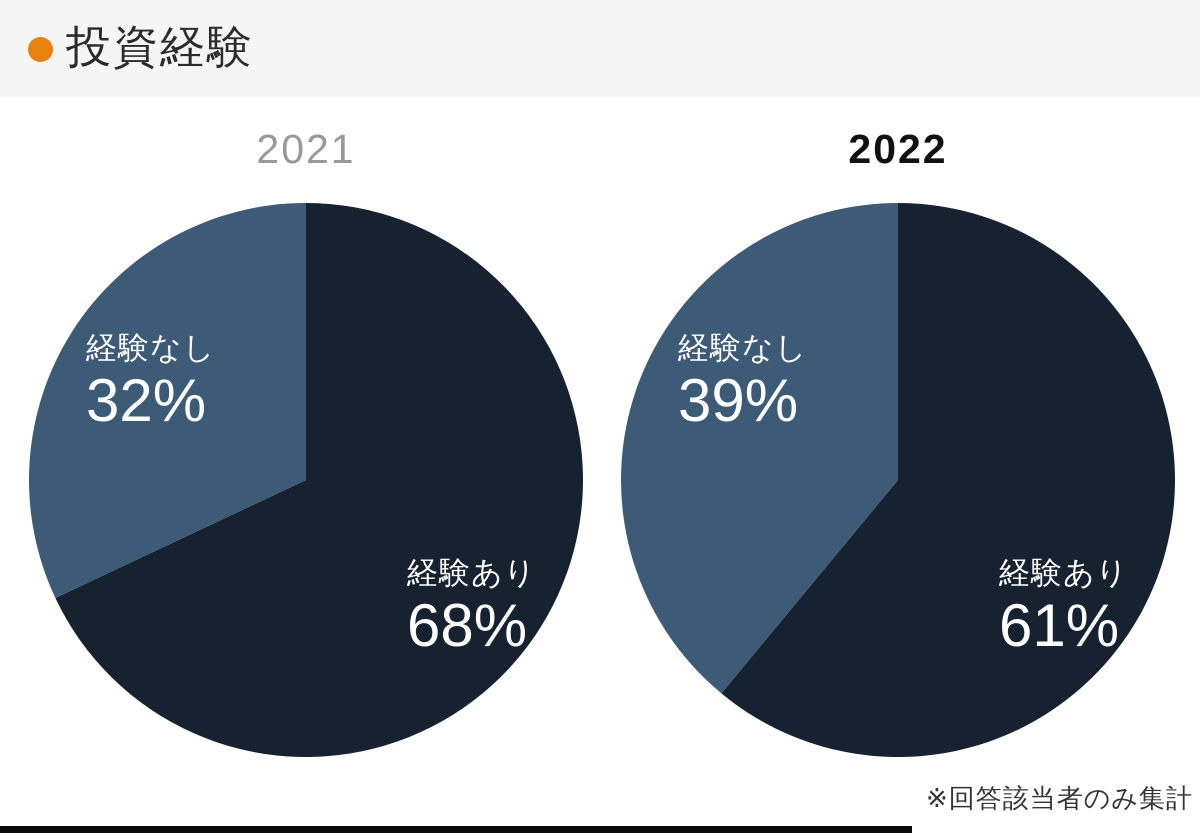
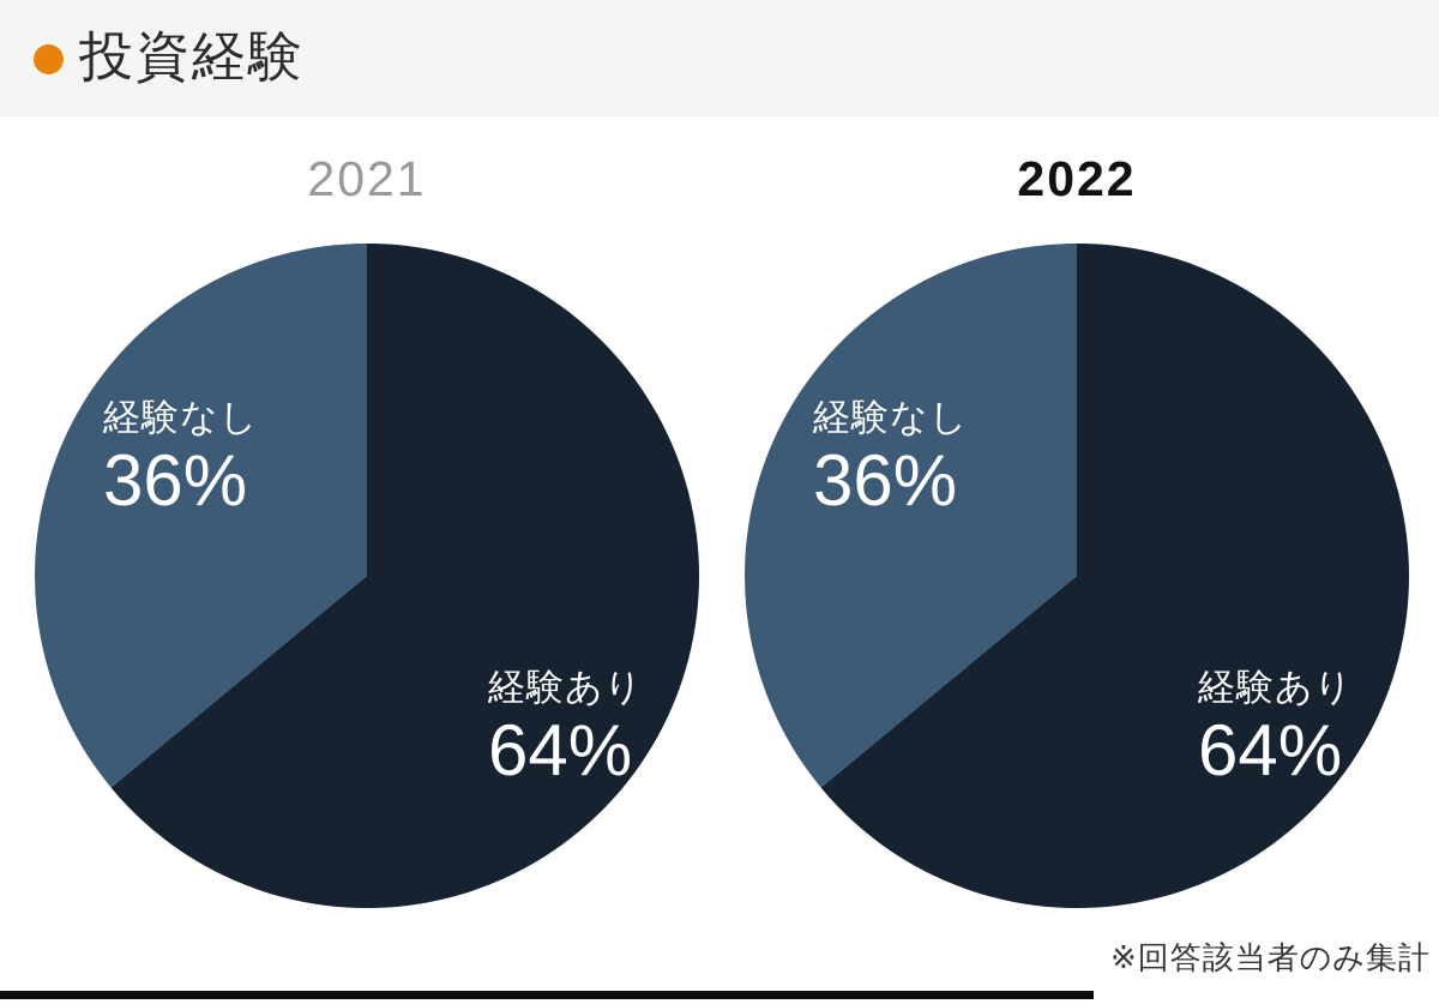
2021/経験あり: 68% -> 64%
2021/経験なし: 32% -> 36%
2022/経験あり: 61% -> 64%
2022/経験なし: 39% -> 36%
